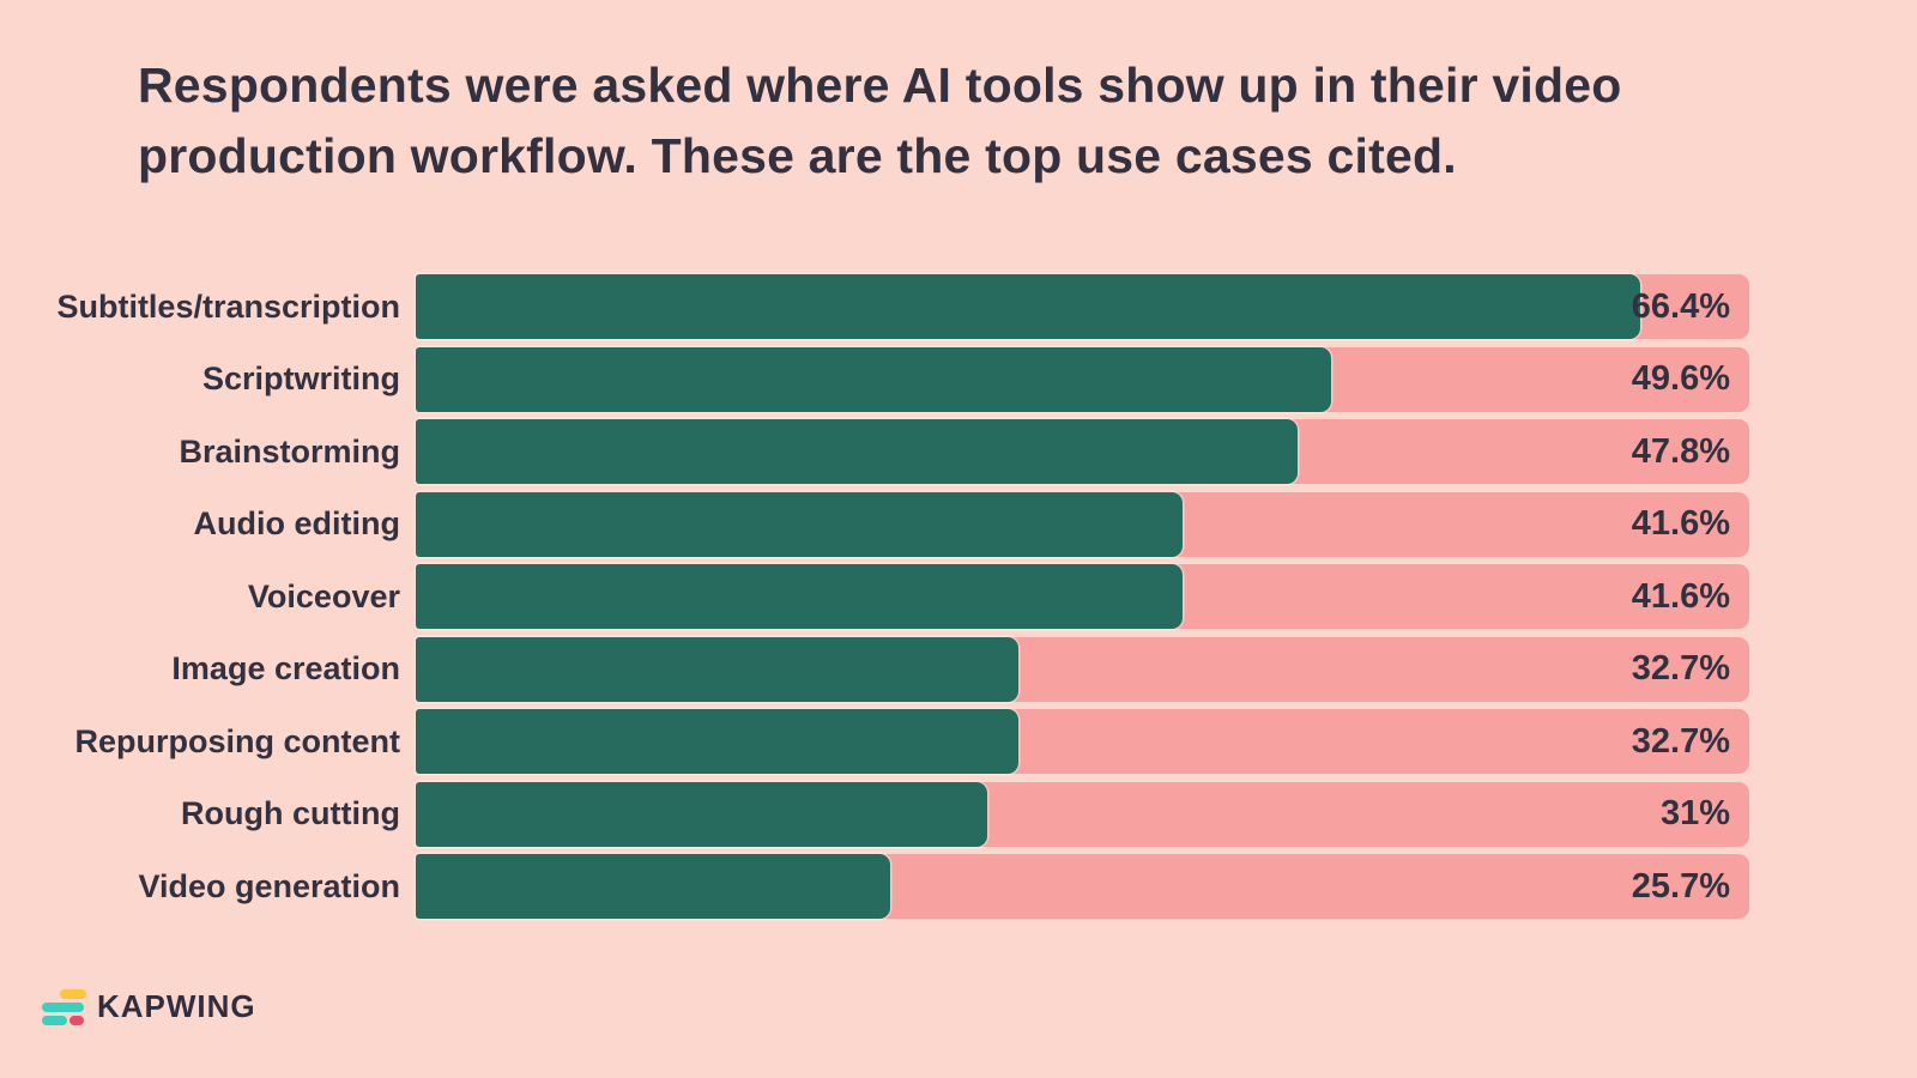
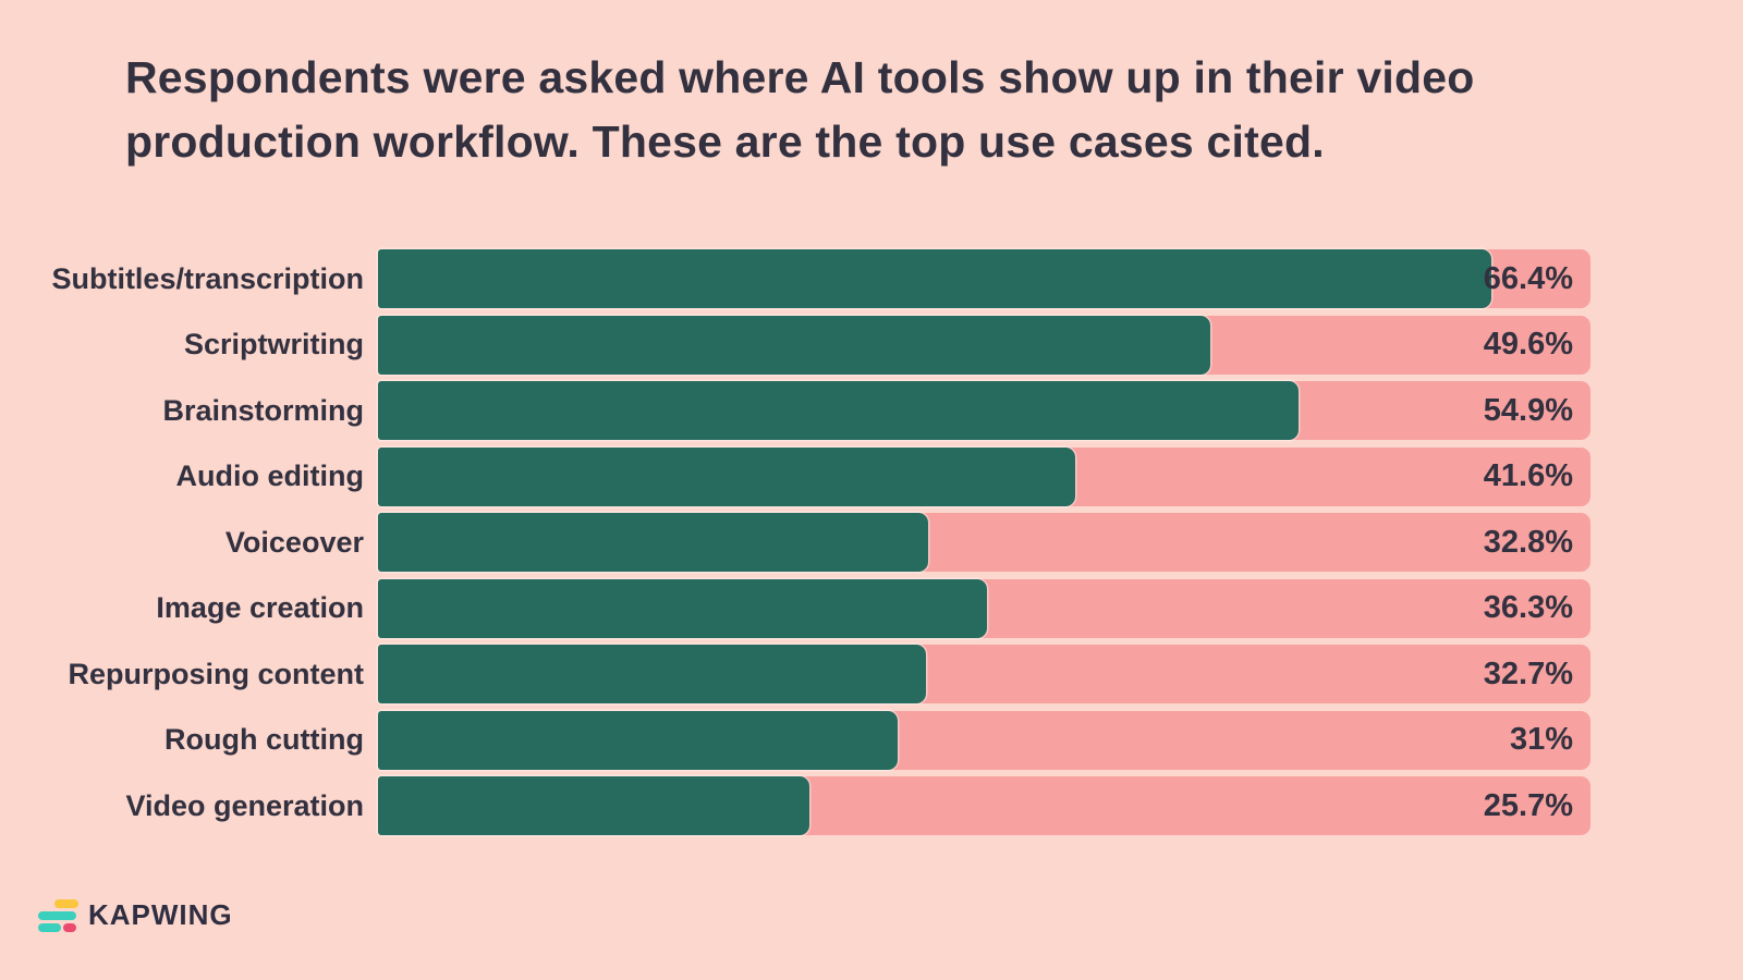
Brainstorming: 47.8% -> 54.9%
Voiceover: 41.6% -> 32.8%
Image creation: 32.7% -> 36.3%
